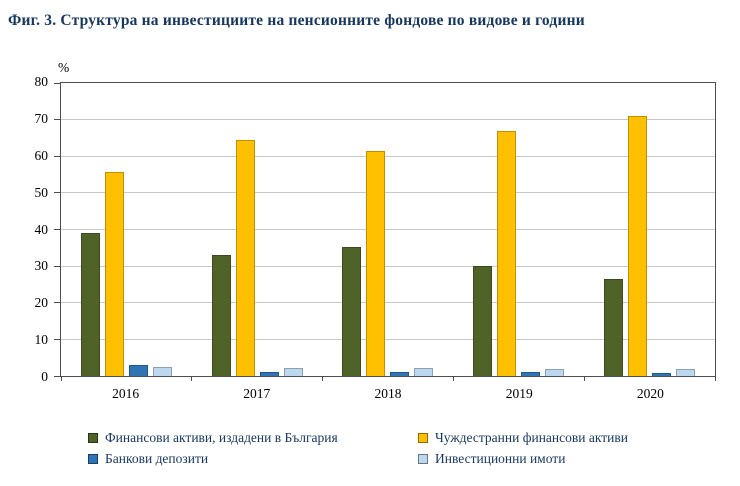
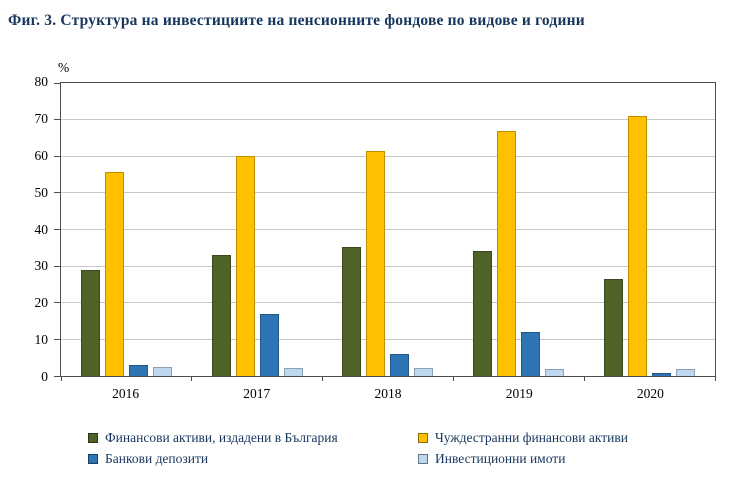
Финансови активи, издадени в България/2016: 39 -> 29
Чуждестранни финансови активи/2017: 64 -> 60
Банкови депозити/2017: 1 -> 17
Банкови депозити/2018: 1 -> 6
Финансови активи, издадени в България/2019: 30 -> 34
Банкови депозити/2019: 1 -> 12
